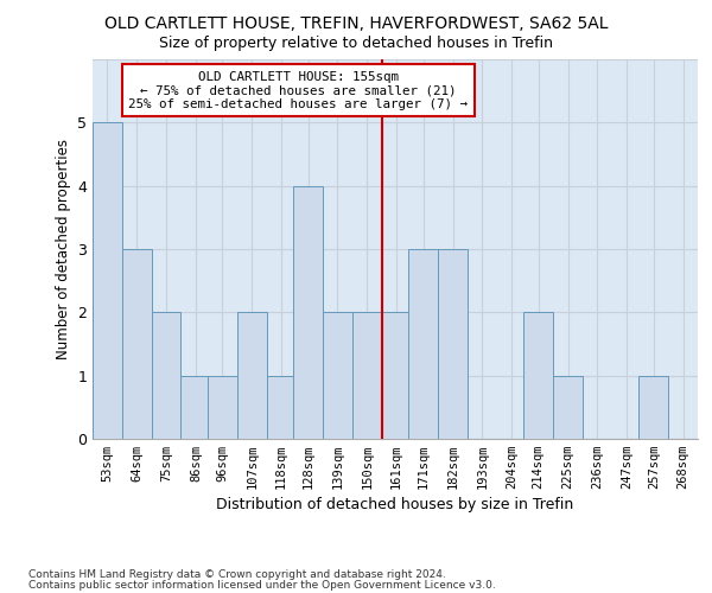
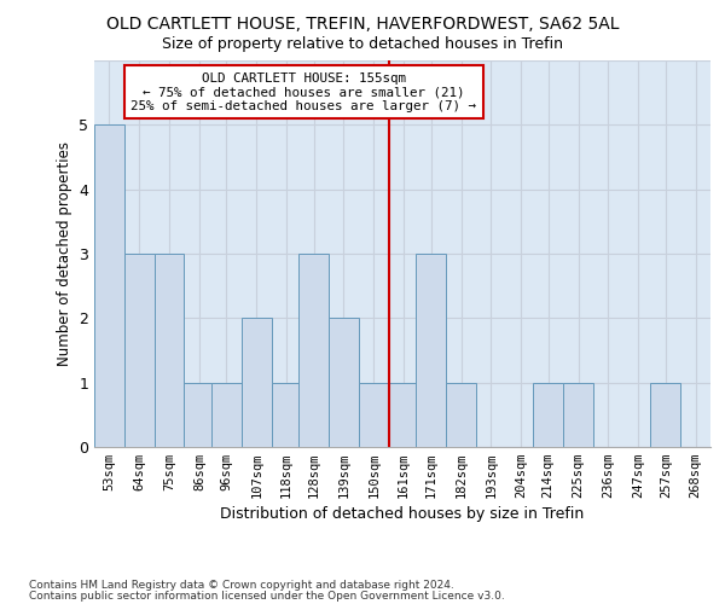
75sqm: 2 -> 3
128sqm: 4 -> 3
150sqm: 2 -> 1
161sqm: 2 -> 1
182sqm: 3 -> 1
214sqm: 2 -> 1
